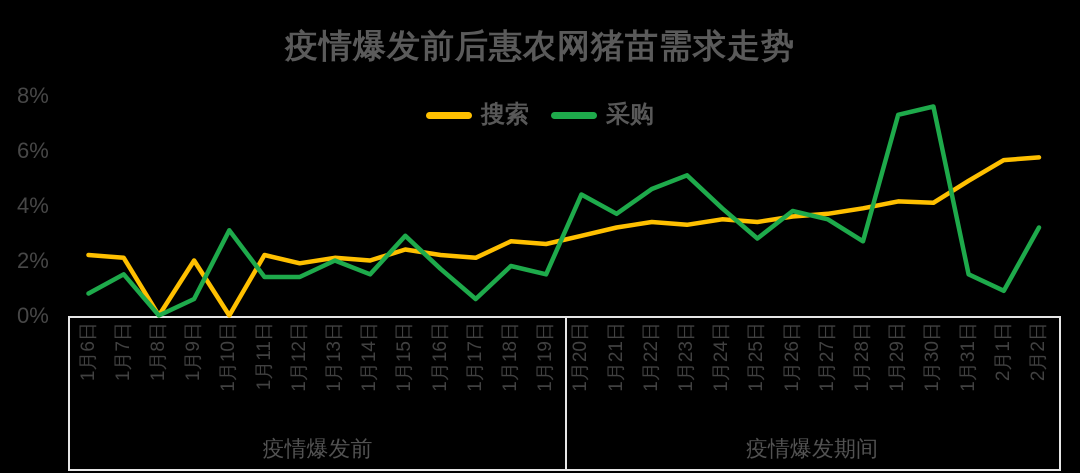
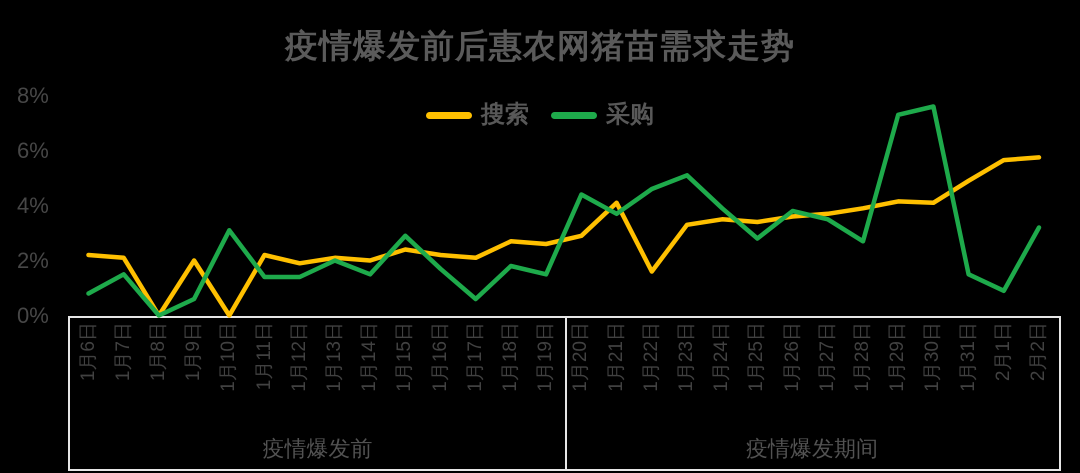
搜索/1月21日: 3.2% -> 4.1%
搜索/1月22日: 3.4% -> 1.6%
